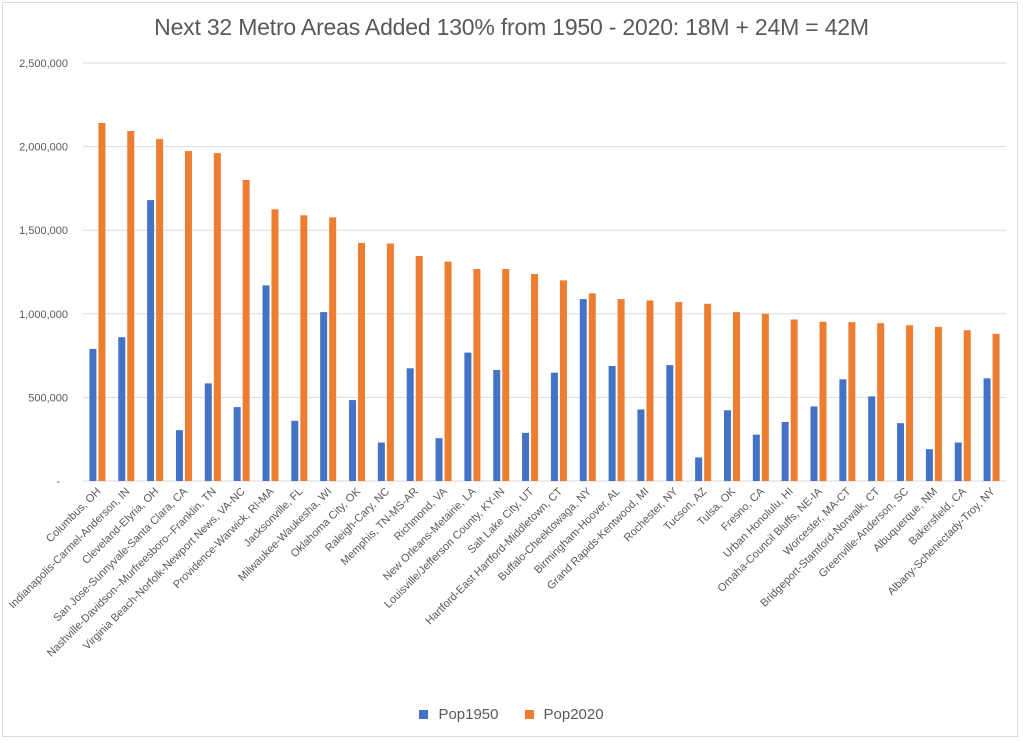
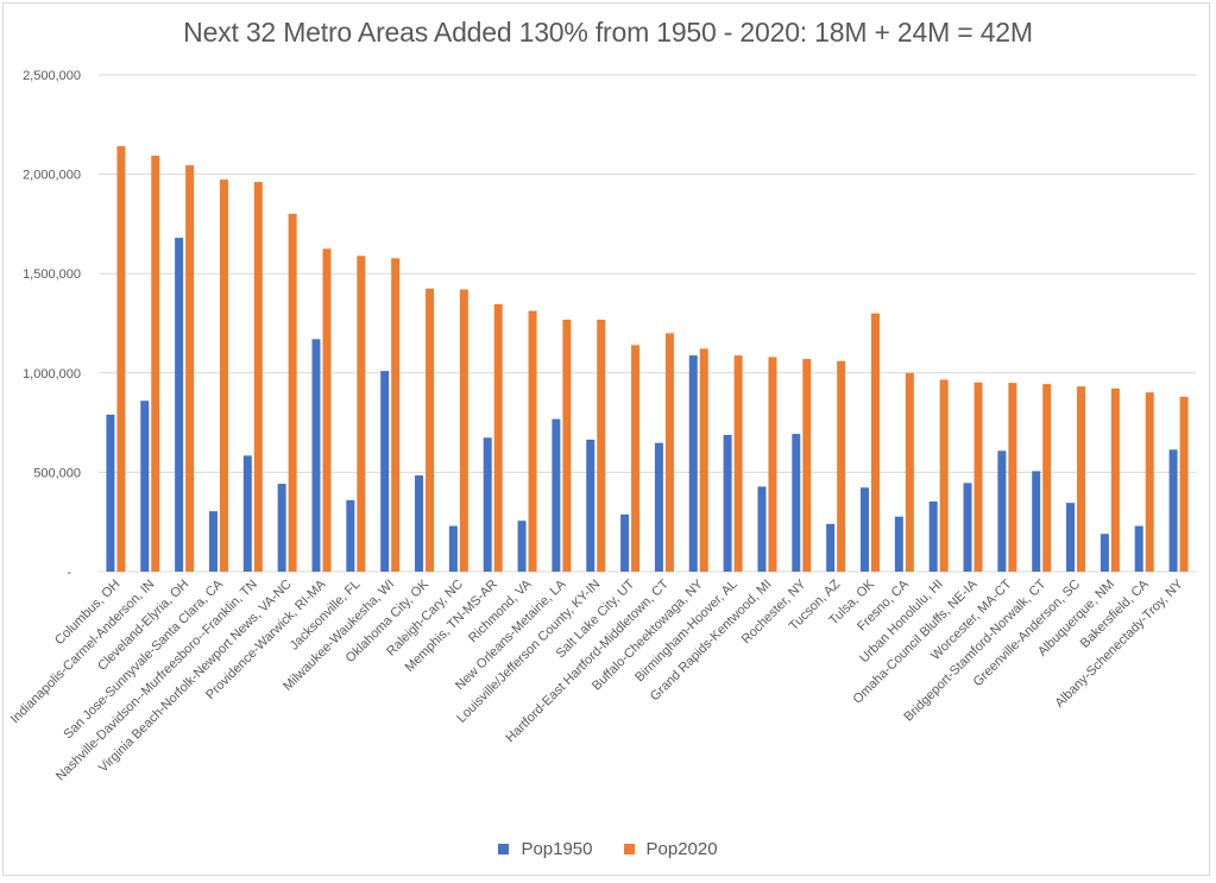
Pop2020/Salt Lake City, UT: 1240000 -> 1140000
Pop1950/Tucson, AZ: 140000 -> 240000
Pop2020/Tulsa, OK: 1010000 -> 1300000
